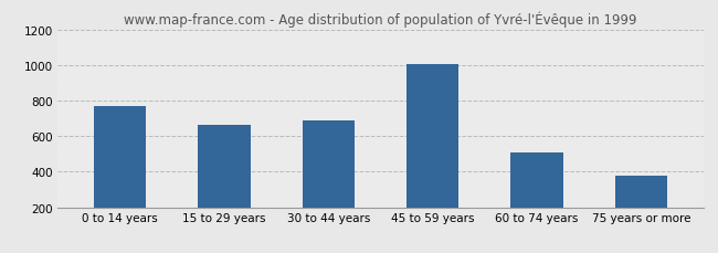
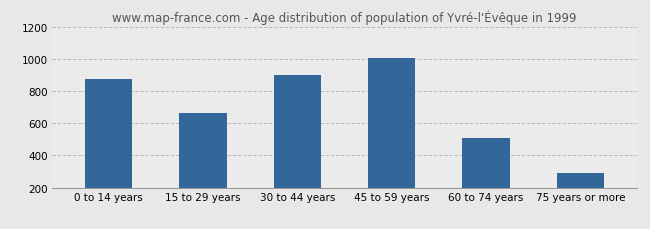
0 to 14 years: 770 -> 870
30 to 44 years: 690 -> 900
75 years or more: 380 -> 290
